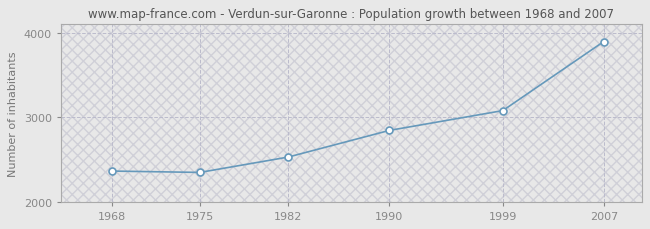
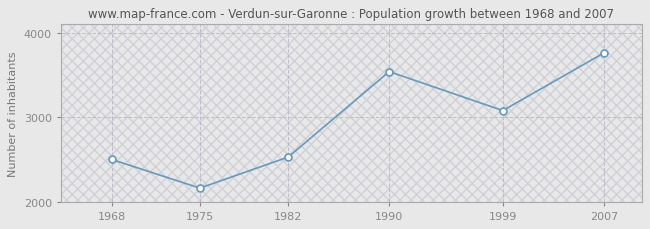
1968: 2360 -> 2500
1975: 2350 -> 2160
1990: 2840 -> 3540
2007: 3900 -> 3760
